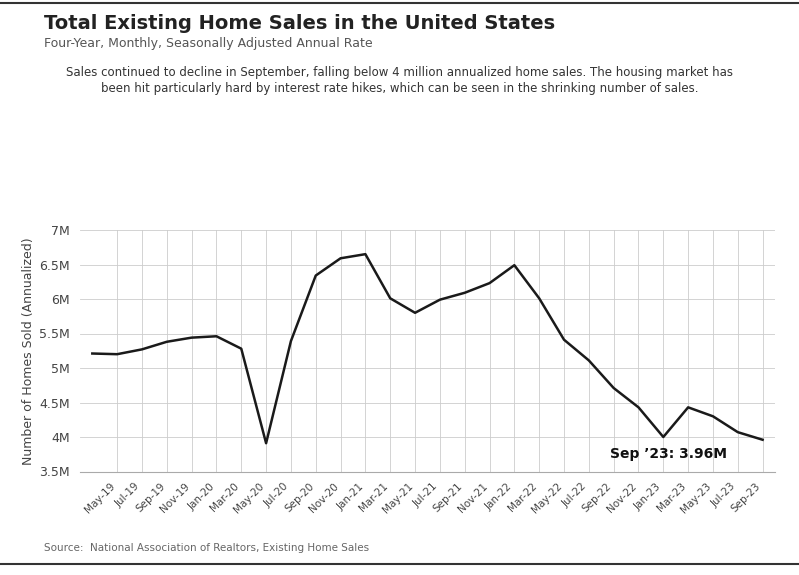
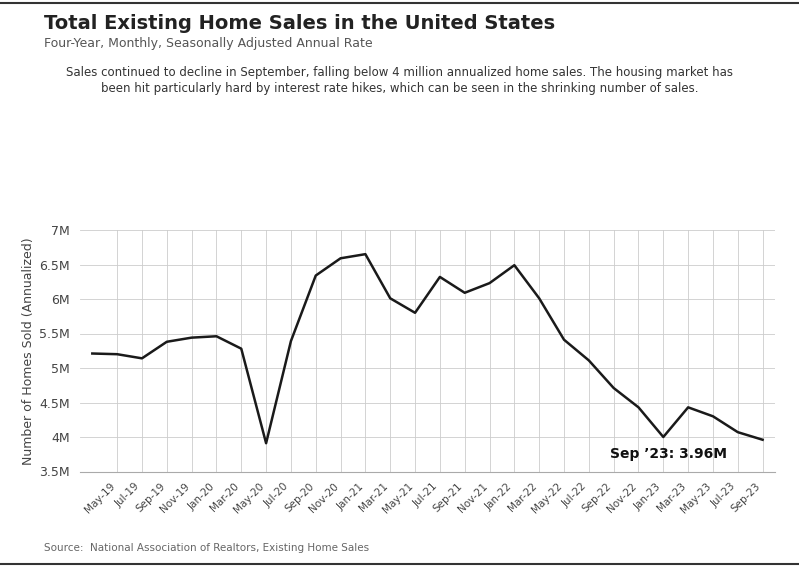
Jul-19: 5.27M -> 5.14M
Jul-21: 5.99M -> 6.32M
